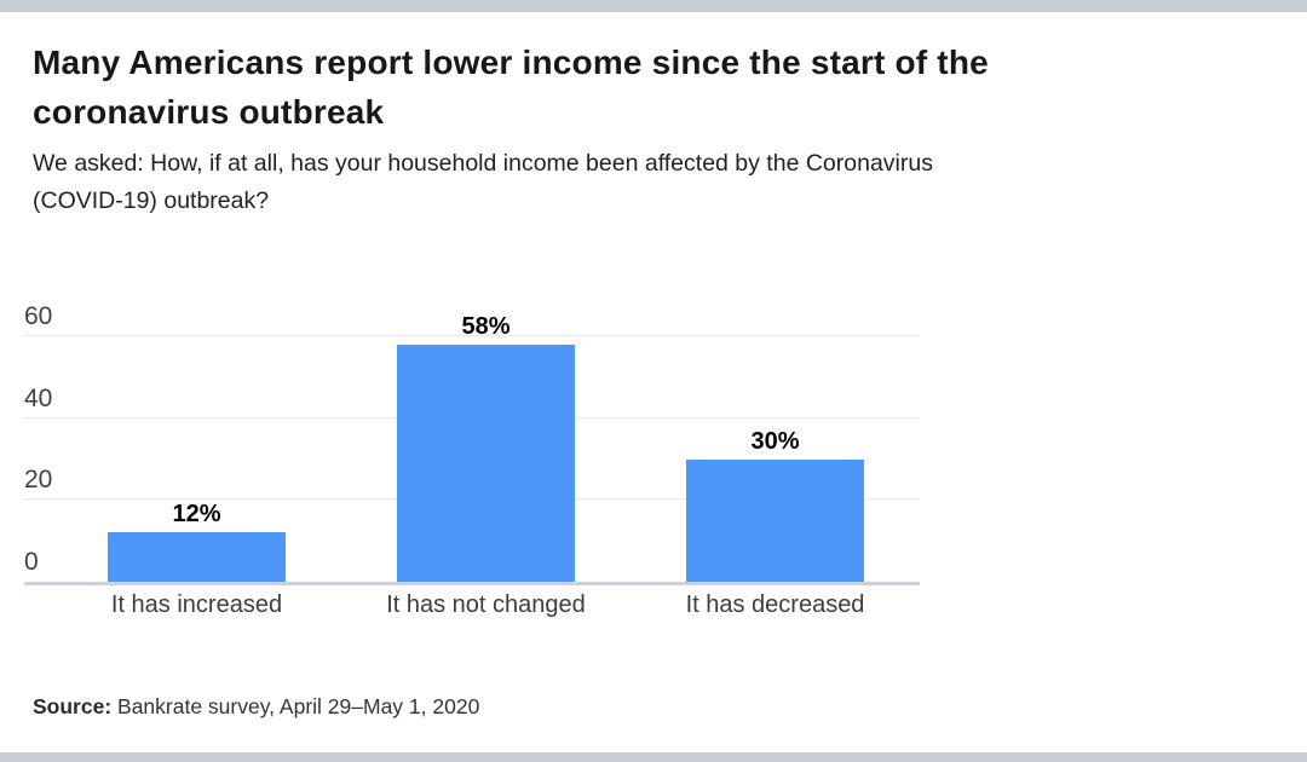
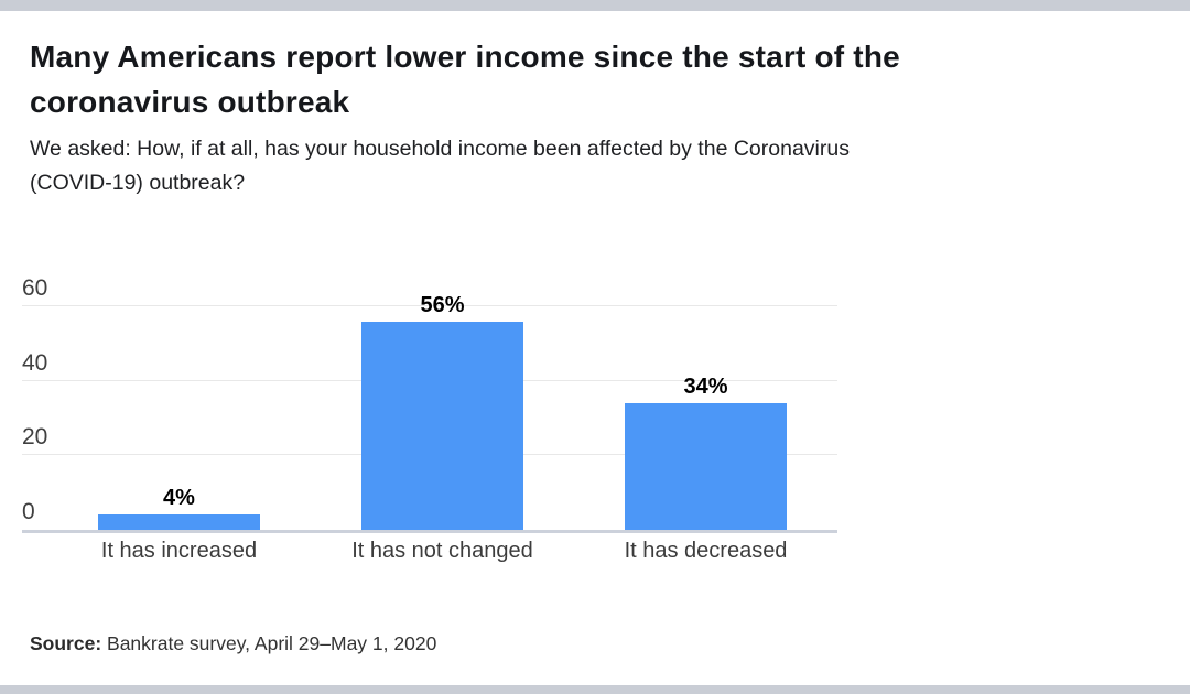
It has increased: 12% -> 4%
It has not changed: 58% -> 56%
It has decreased: 30% -> 34%
